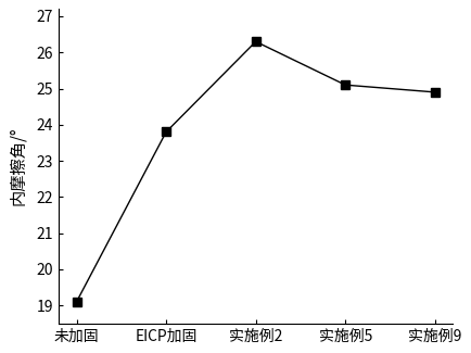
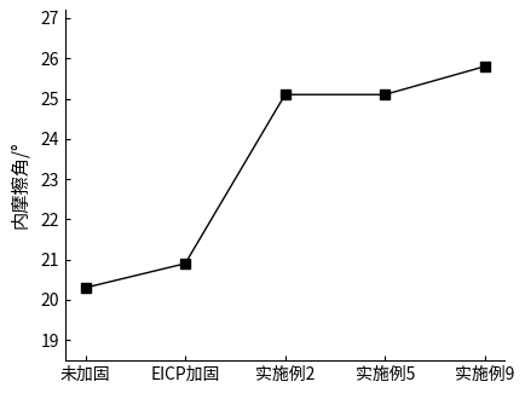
未加固: 19.1 -> 20.3
EICP加固: 23.8 -> 20.9
实施例2: 26.3 -> 25.1
实施例9: 24.9 -> 25.8
